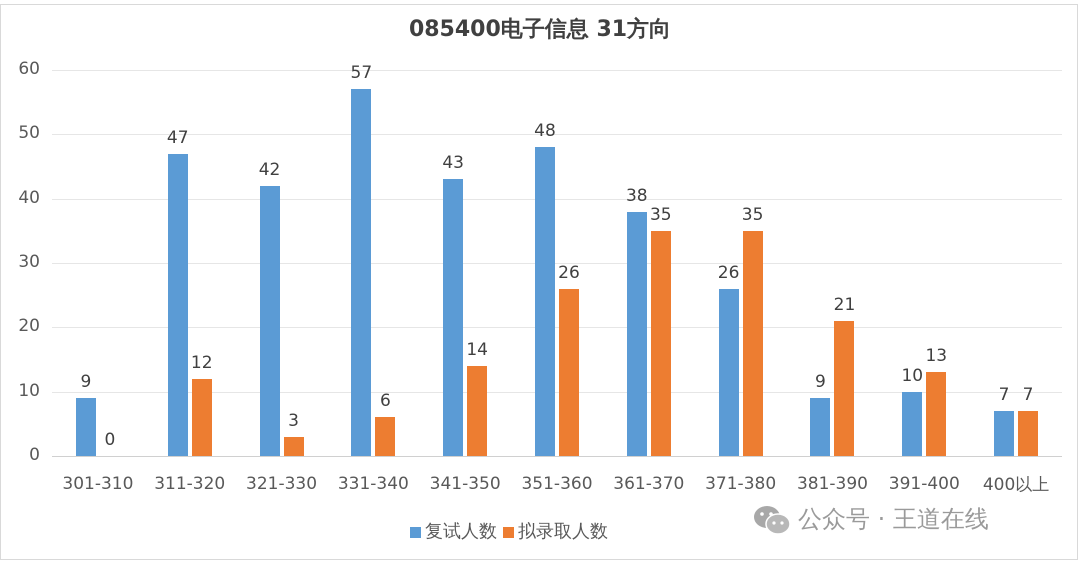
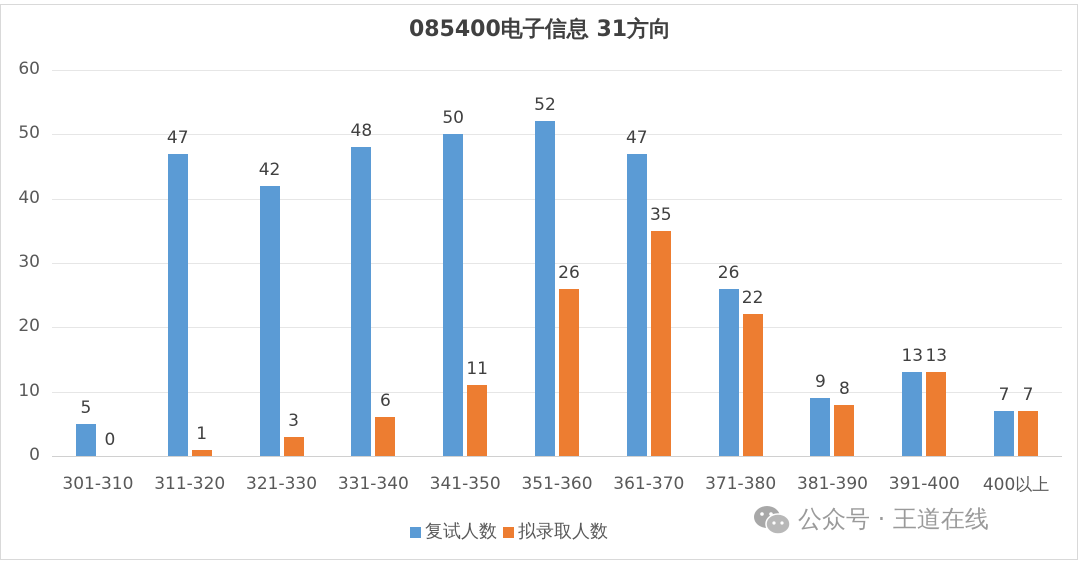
复试人数/301-310: 9 -> 5
拟录取人数/311-320: 12 -> 1
复试人数/331-340: 57 -> 48
复试人数/341-350: 43 -> 50
拟录取人数/341-350: 14 -> 11
复试人数/351-360: 48 -> 52
复试人数/361-370: 38 -> 47
拟录取人数/371-380: 35 -> 22
拟录取人数/381-390: 21 -> 8
复试人数/391-400: 10 -> 13
